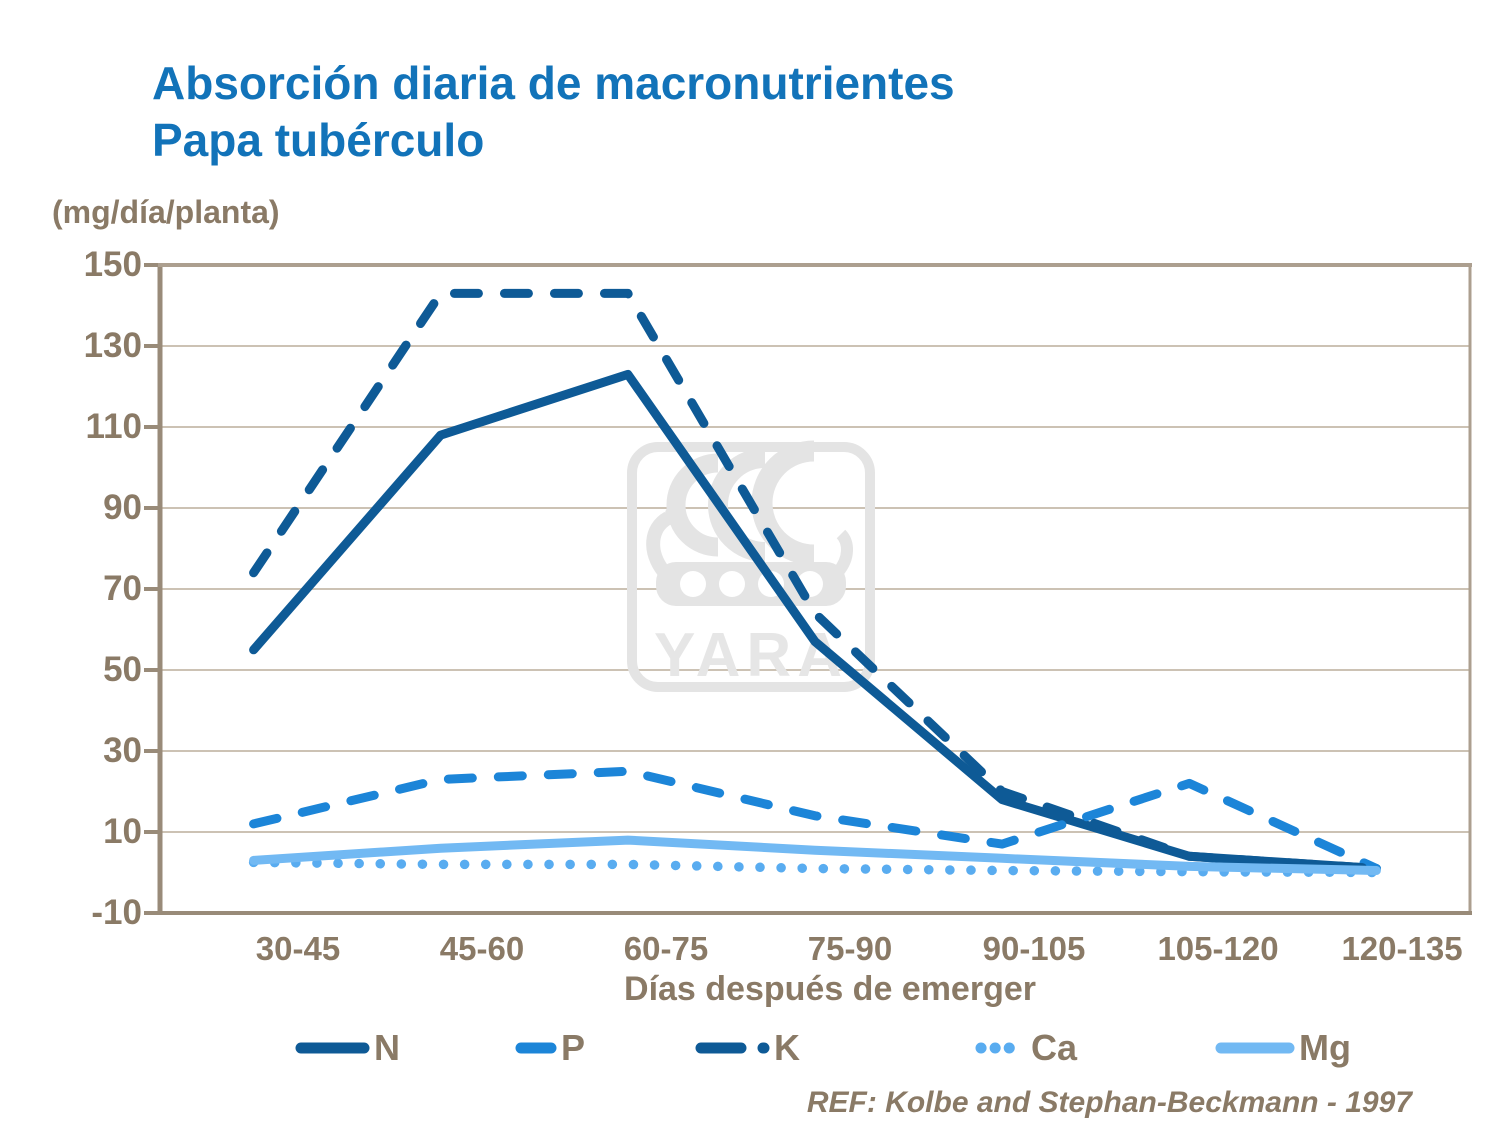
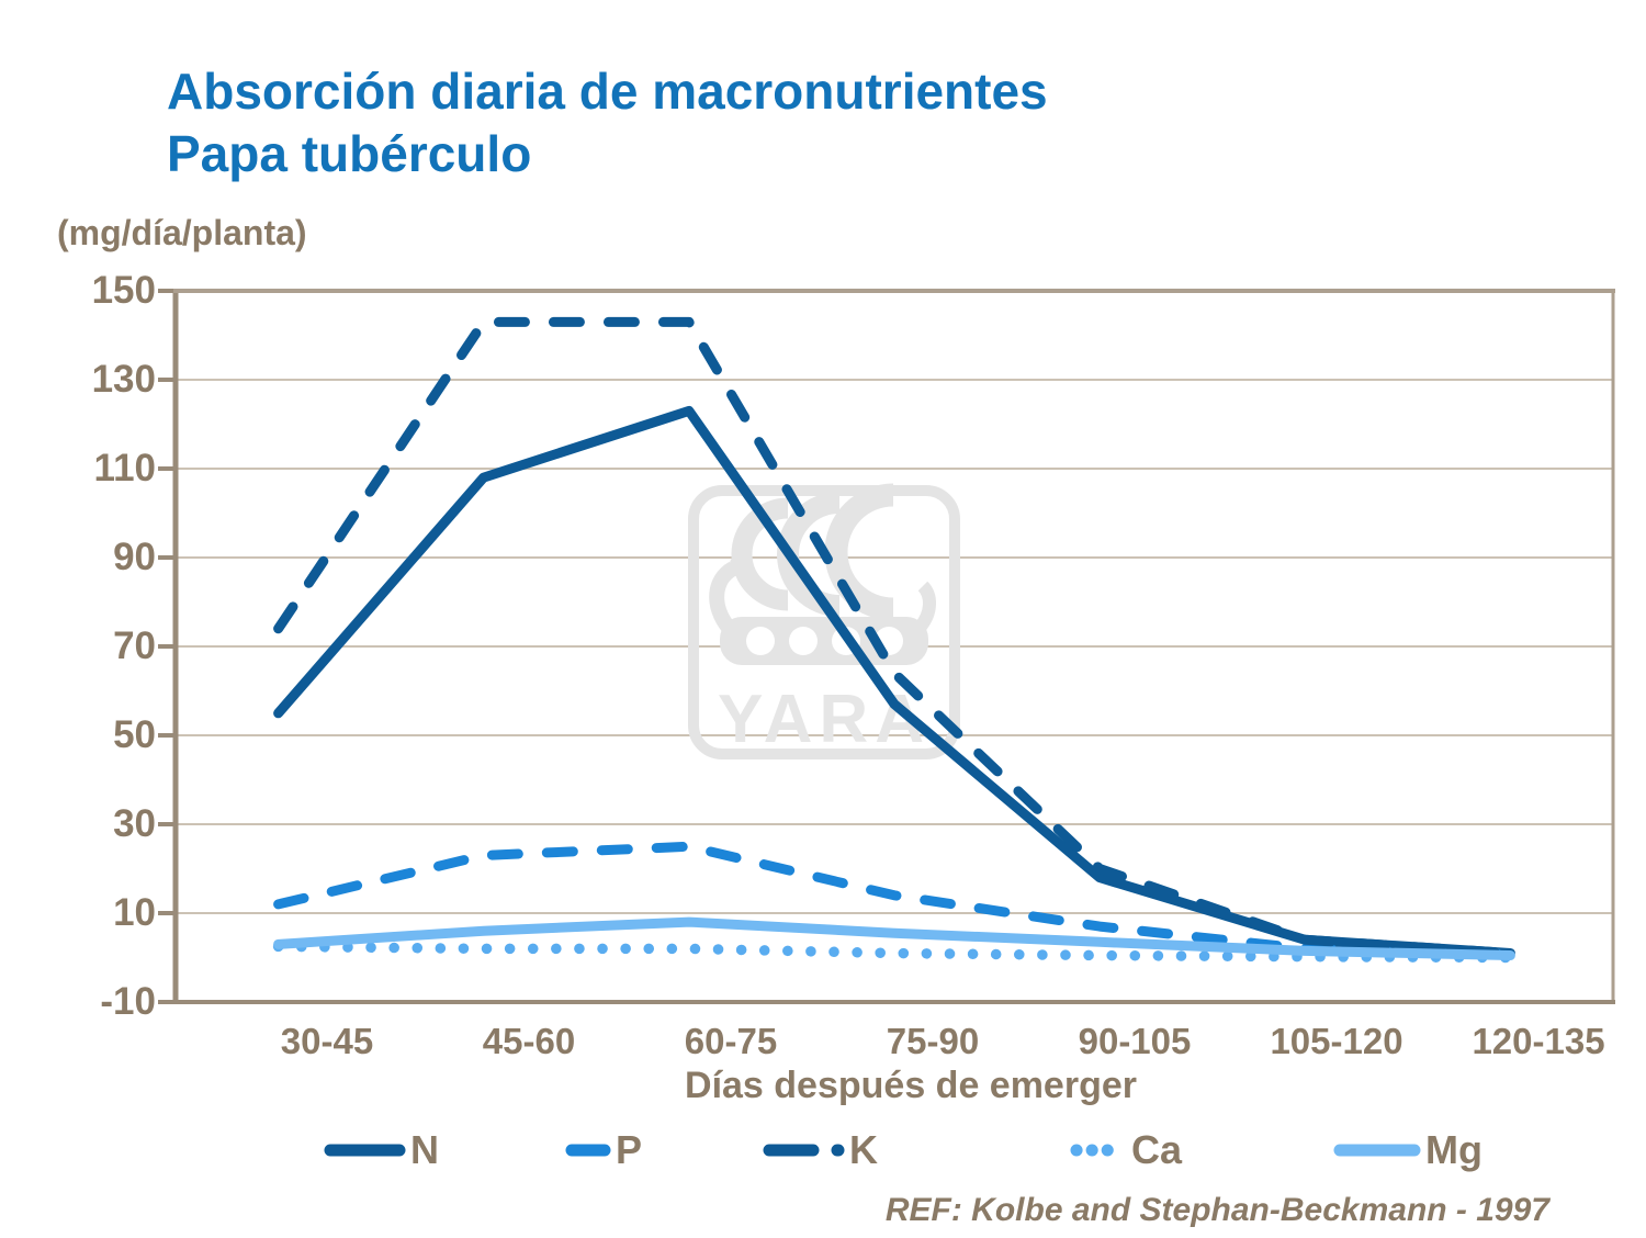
P/105-120: 22 -> 2
